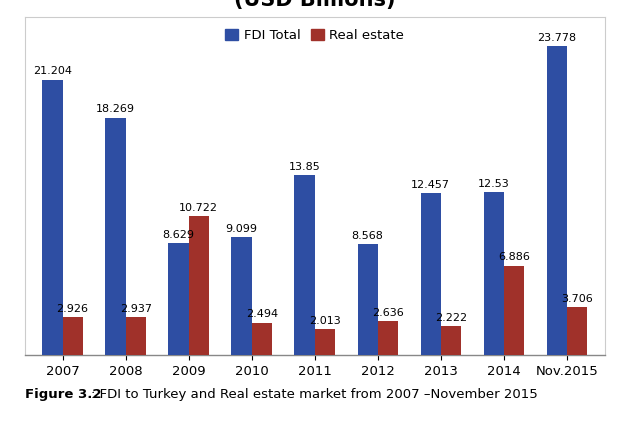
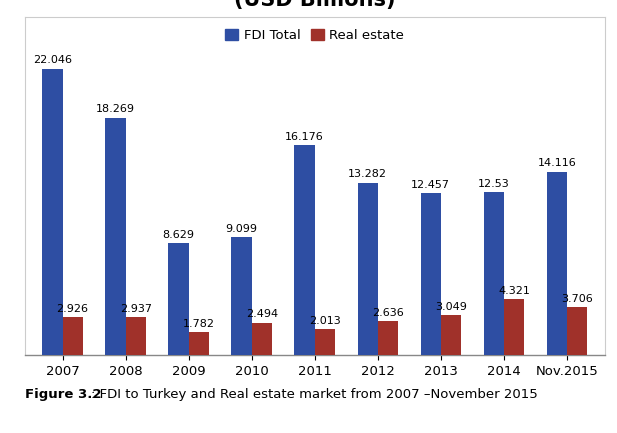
FDI Total/2007: 21.204 -> 22.046
Real estate/2009: 10.722 -> 1.782
FDI Total/2011: 13.85 -> 16.176
FDI Total/2012: 8.568 -> 13.282
Real estate/2013: 2.222 -> 3.049
Real estate/2014: 6.886 -> 4.321
FDI Total/Nov.2015: 23.778 -> 14.116
